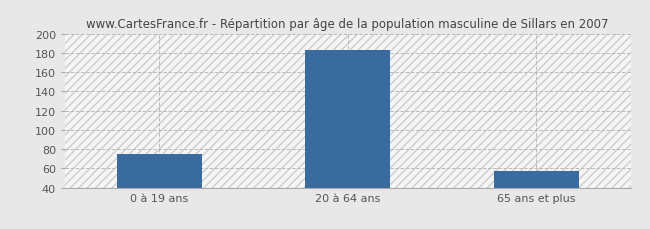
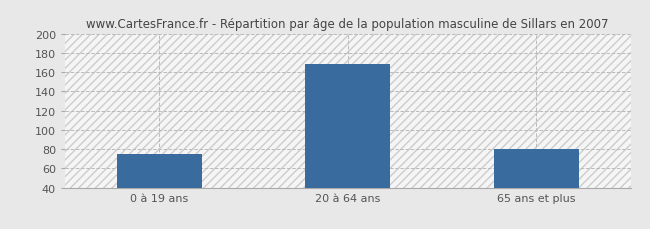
20 à 64 ans: 183 -> 168
65 ans et plus: 57 -> 80
